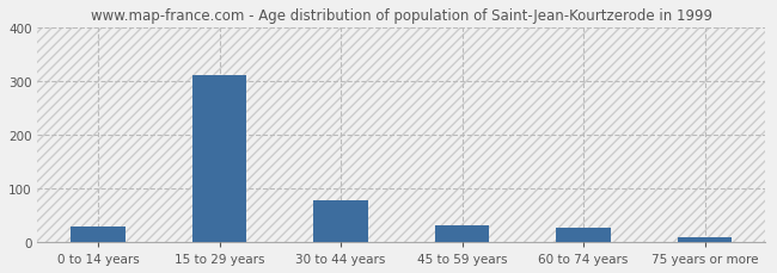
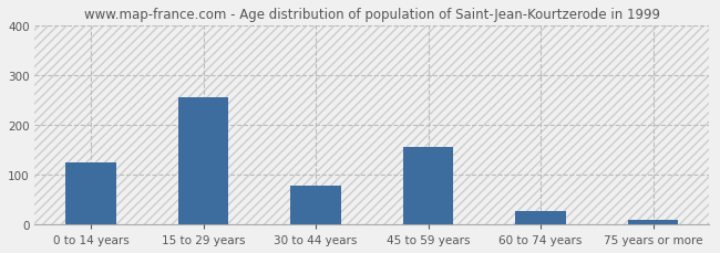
0 to 14 years: 30 -> 125
15 to 29 years: 312 -> 255
45 to 59 years: 31 -> 155
